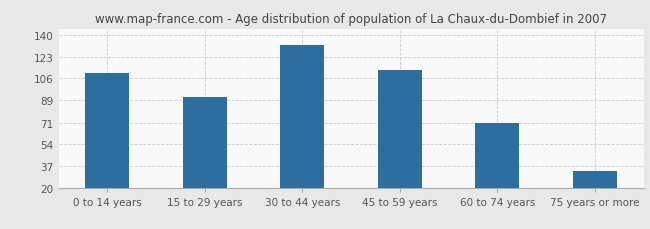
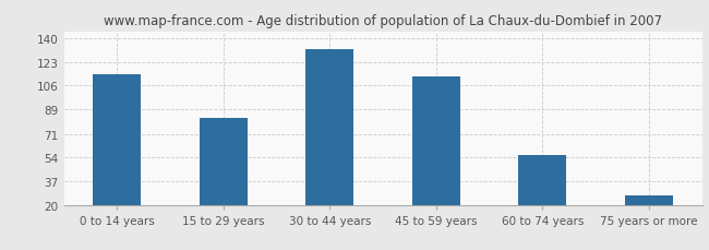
0 to 14 years: 110 -> 114
15 to 29 years: 91 -> 83
60 to 74 years: 71 -> 56
75 years or more: 33 -> 27
